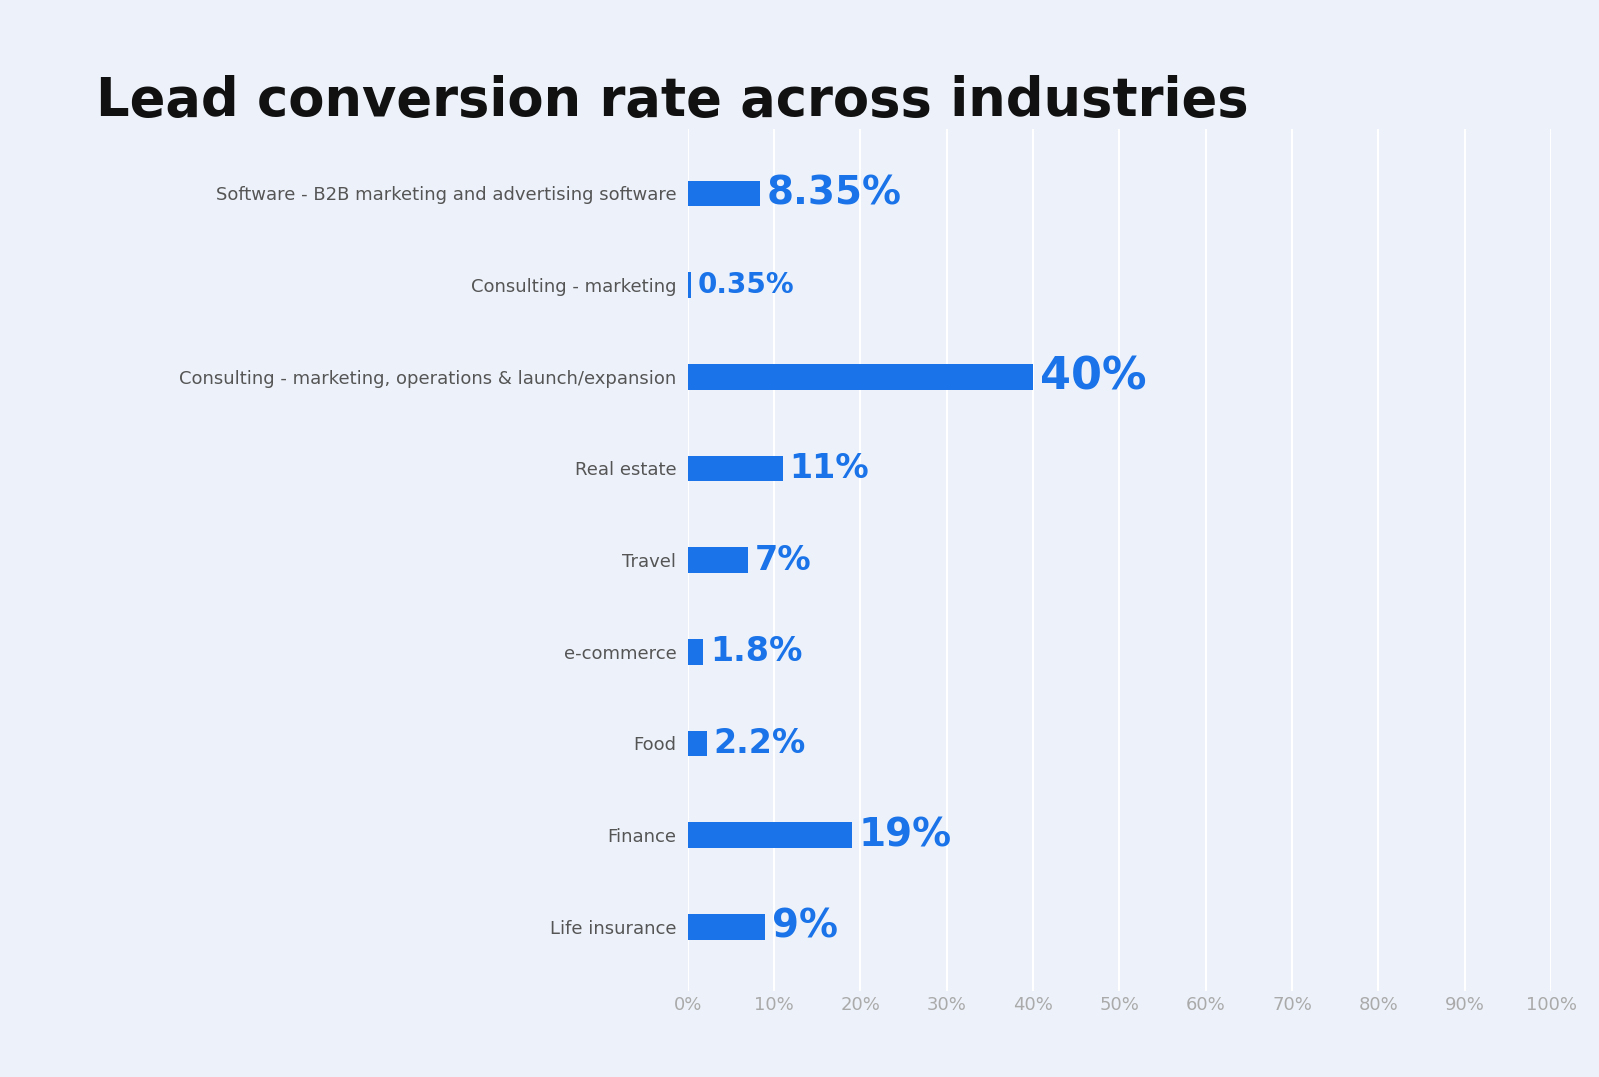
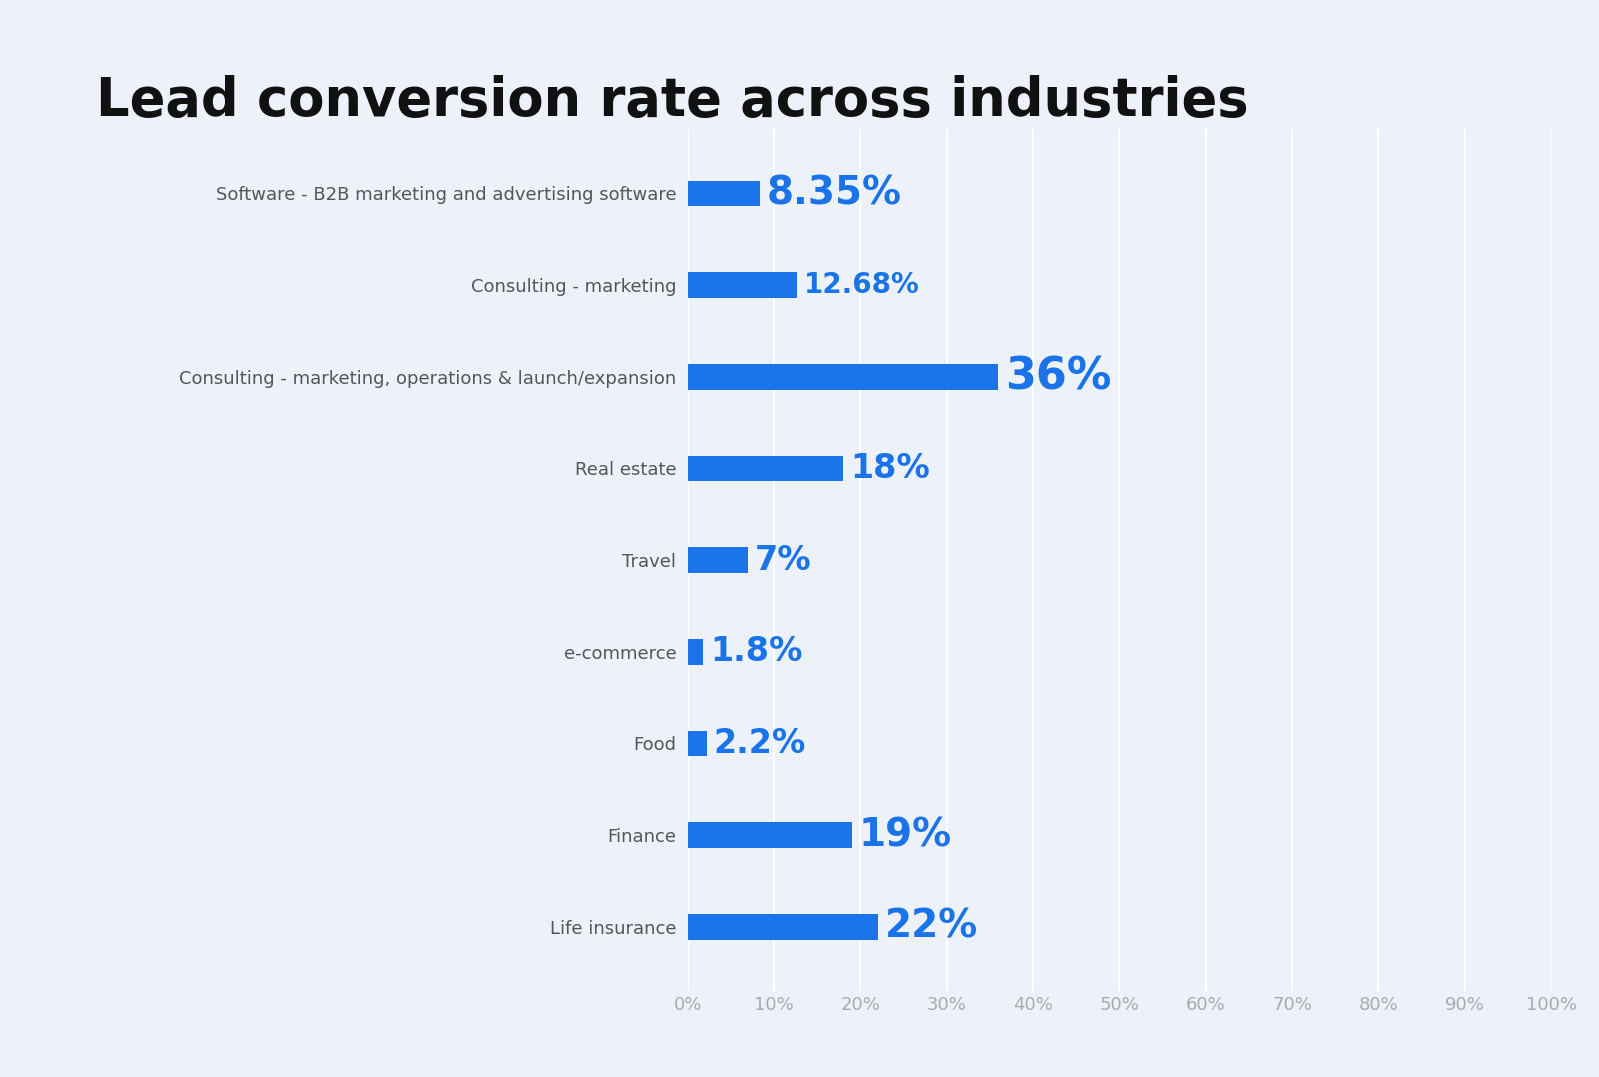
Consulting - marketing: 0.35% -> 12.68%
Consulting - marketing, operations & launch/expansion: 40% -> 36%
Real estate: 11% -> 18%
Life insurance: 9% -> 22%
